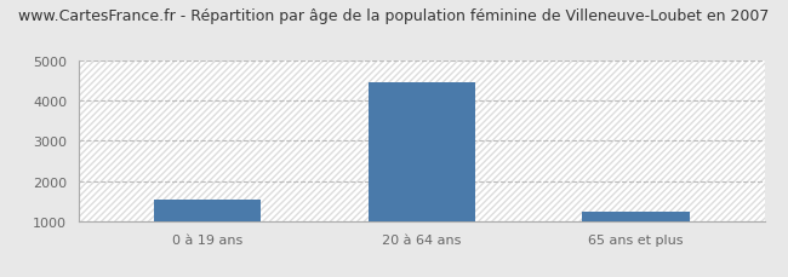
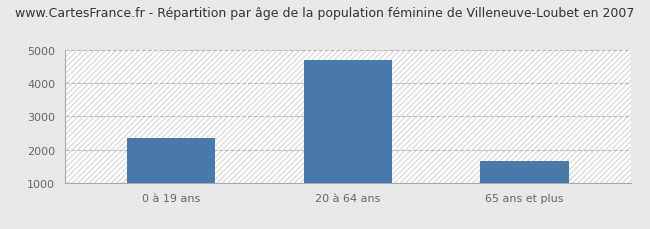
0 à 19 ans: 1550 -> 2350
20 à 64 ans: 4450 -> 4700
65 ans et plus: 1250 -> 1650
